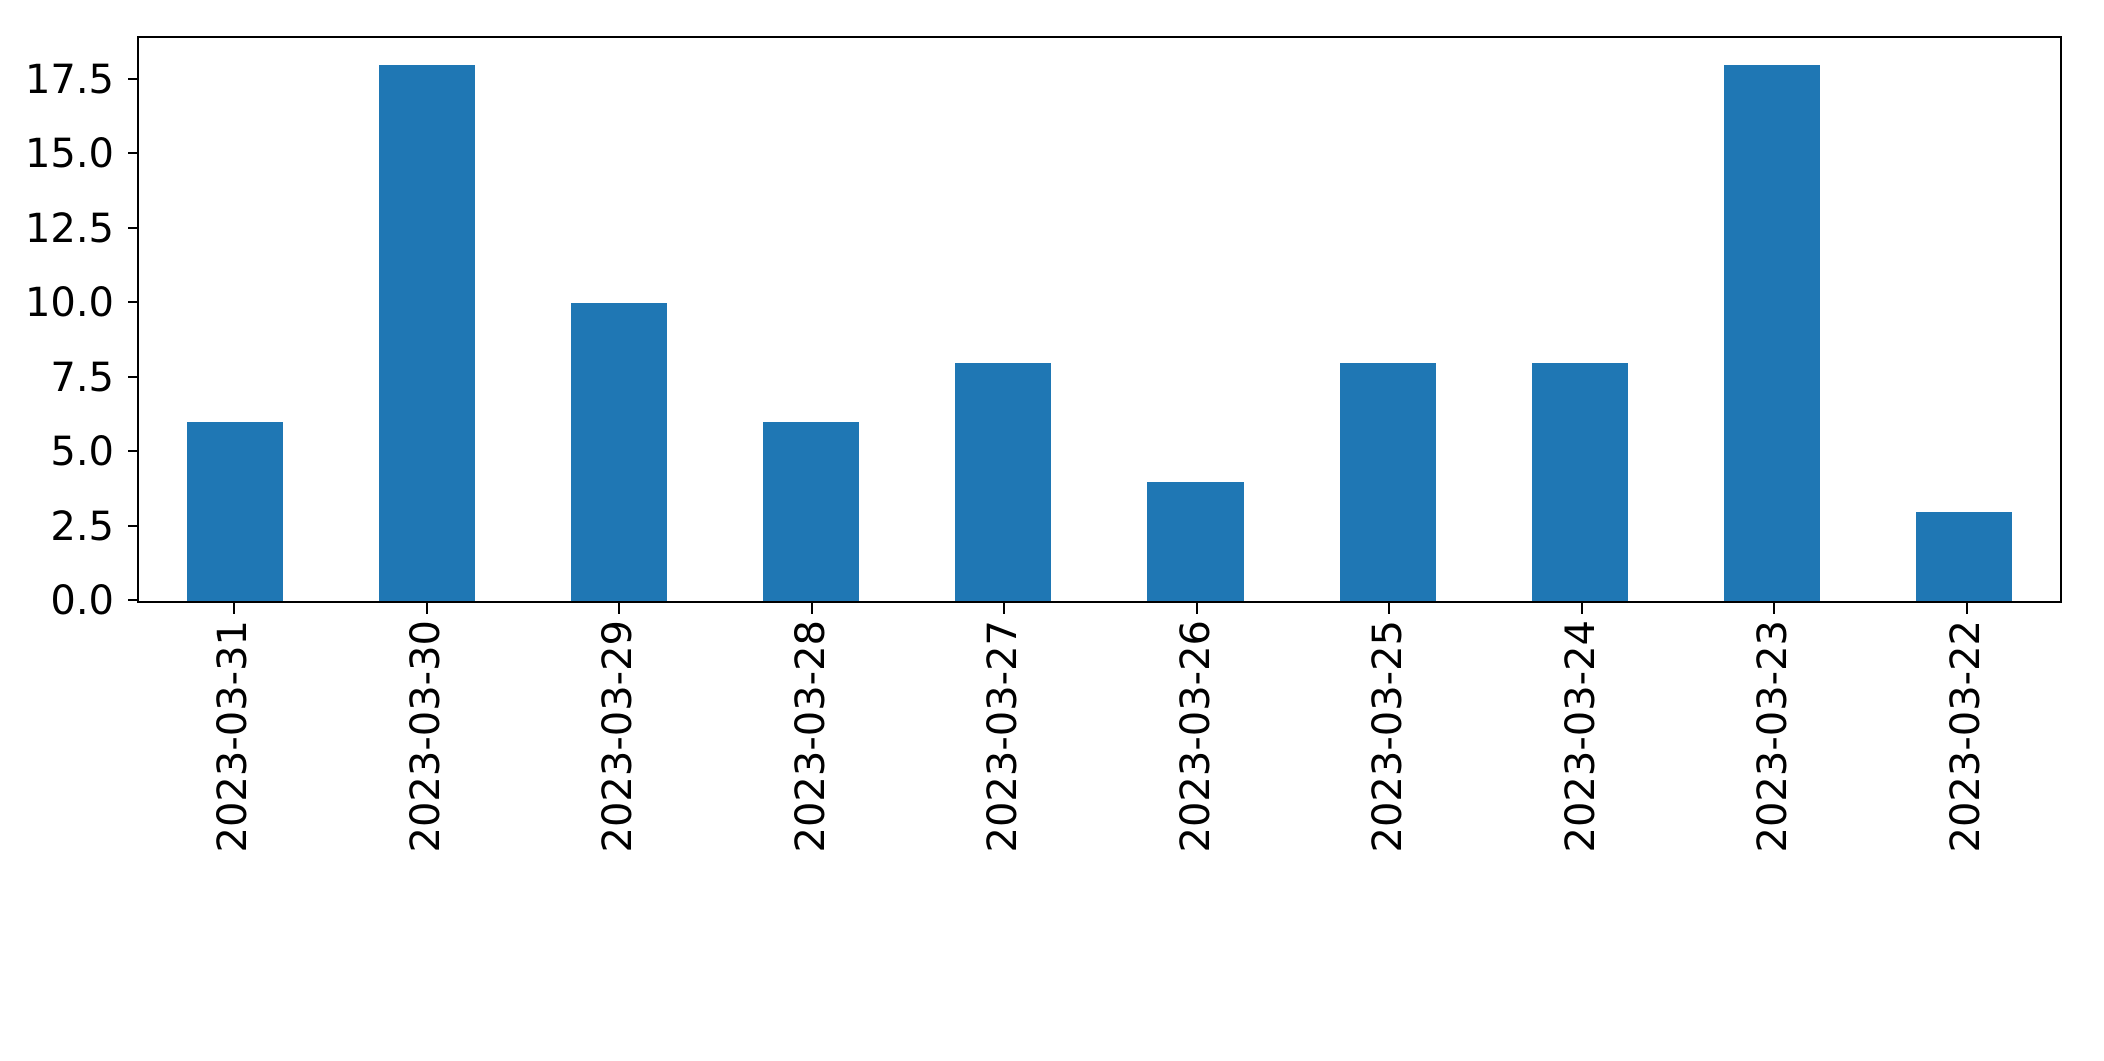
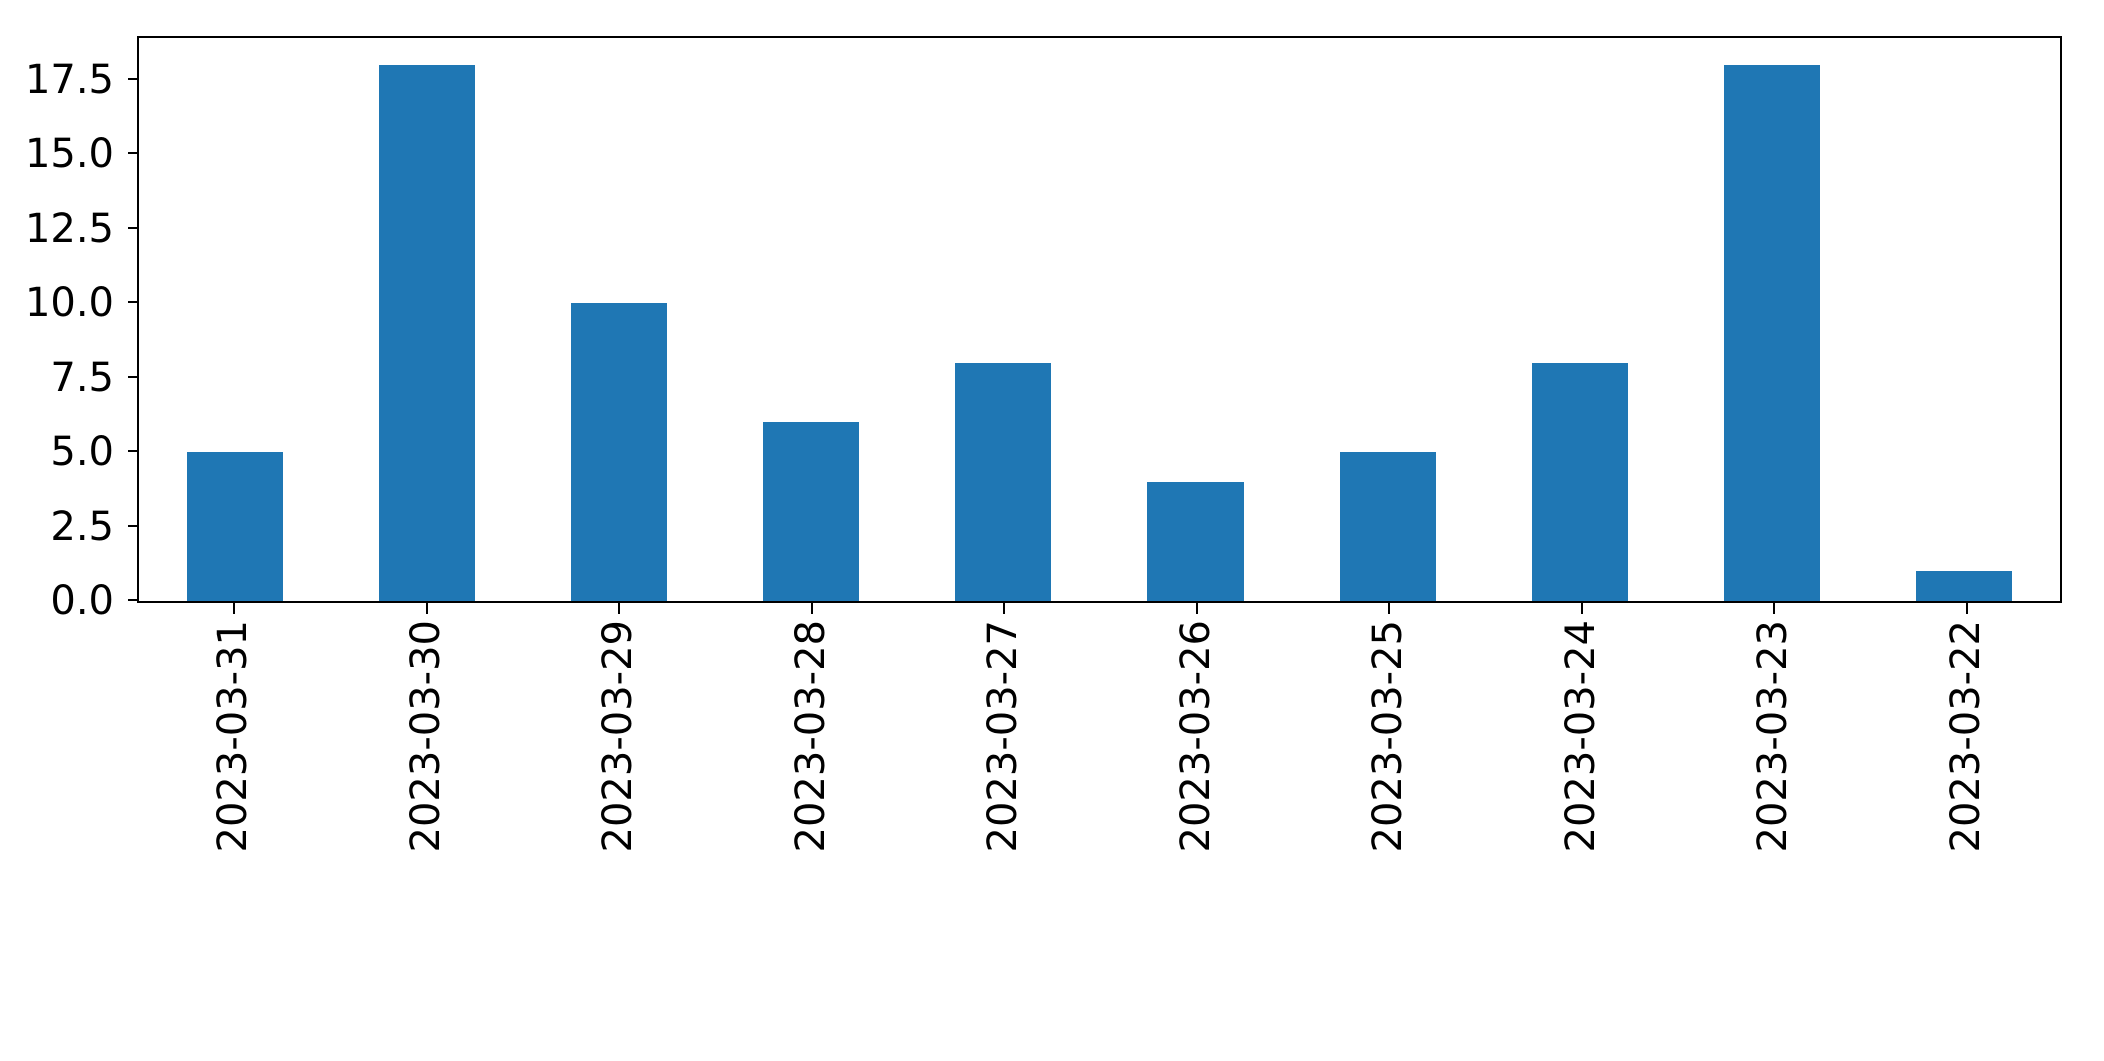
2023-03-31: 6 -> 5
2023-03-25: 8 -> 5
2023-03-22: 3 -> 1
